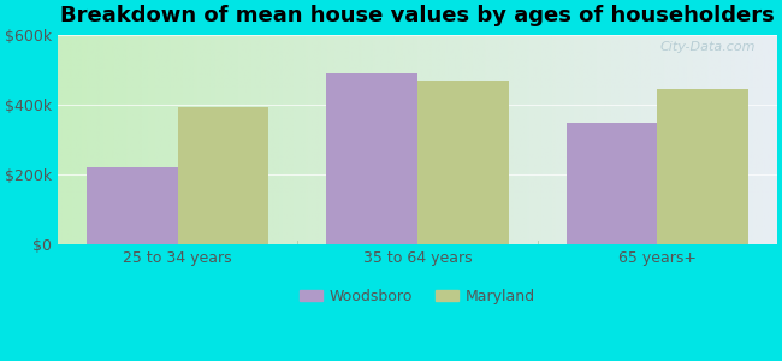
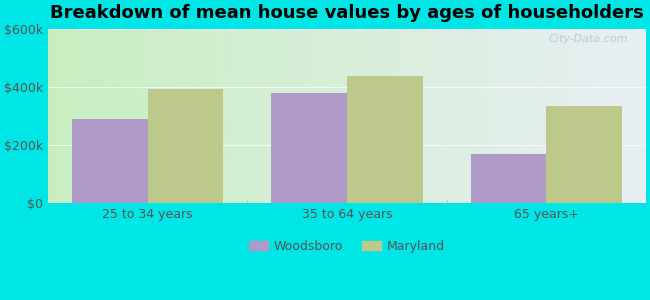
Woodsboro/25 to 34 years: $220k -> $290k
Woodsboro/35 to 64 years: $490k -> $380k
Maryland/35 to 64 years: $470k -> $440k
Woodsboro/65 years+: $350k -> $170k
Maryland/65 years+: $445k -> $335k
